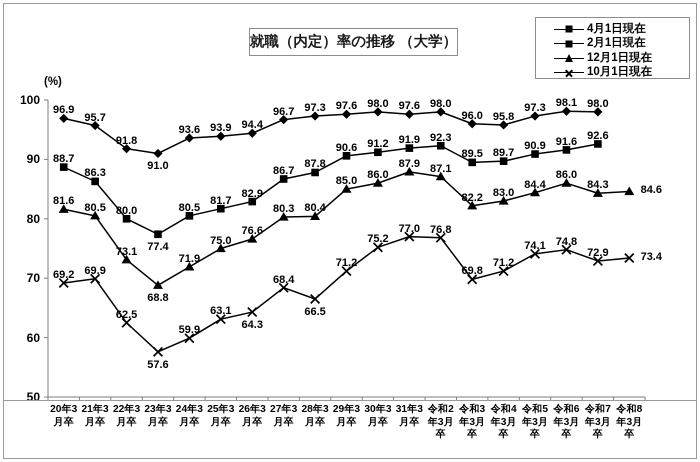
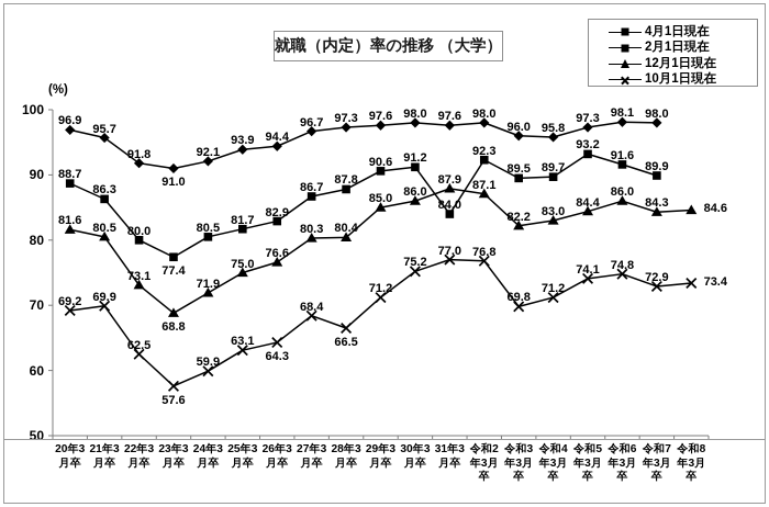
4月1日現在/24年3 月卒: 93.6 -> 92.1
2月1日現在/31年3 月卒: 91.9 -> 84.0
2月1日現在/令和5 年3月 卒: 90.9 -> 93.2
2月1日現在/令和7 年3月 卒: 92.6 -> 89.9
